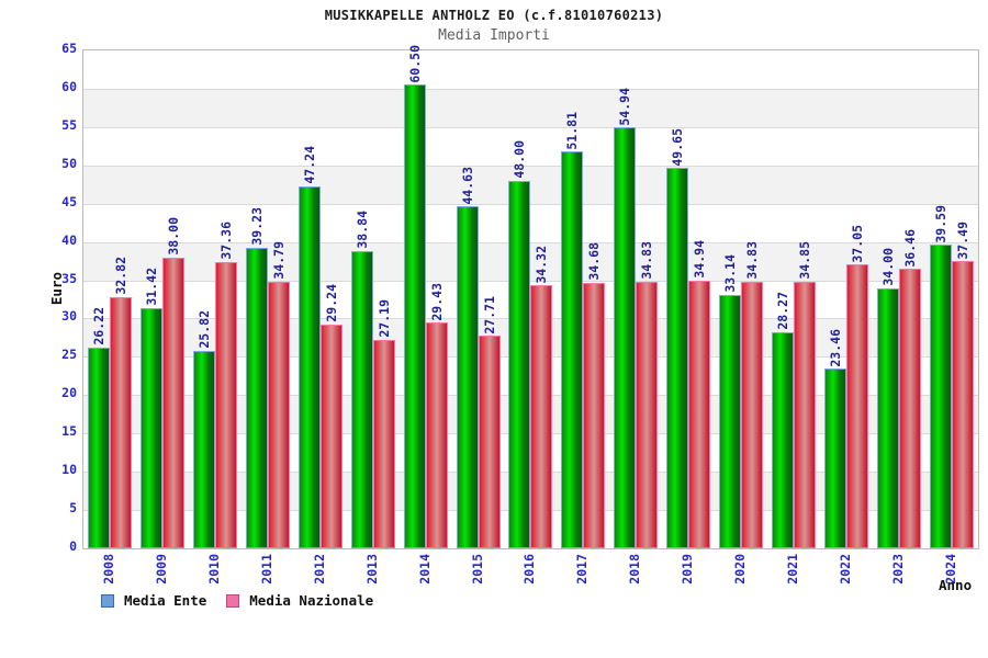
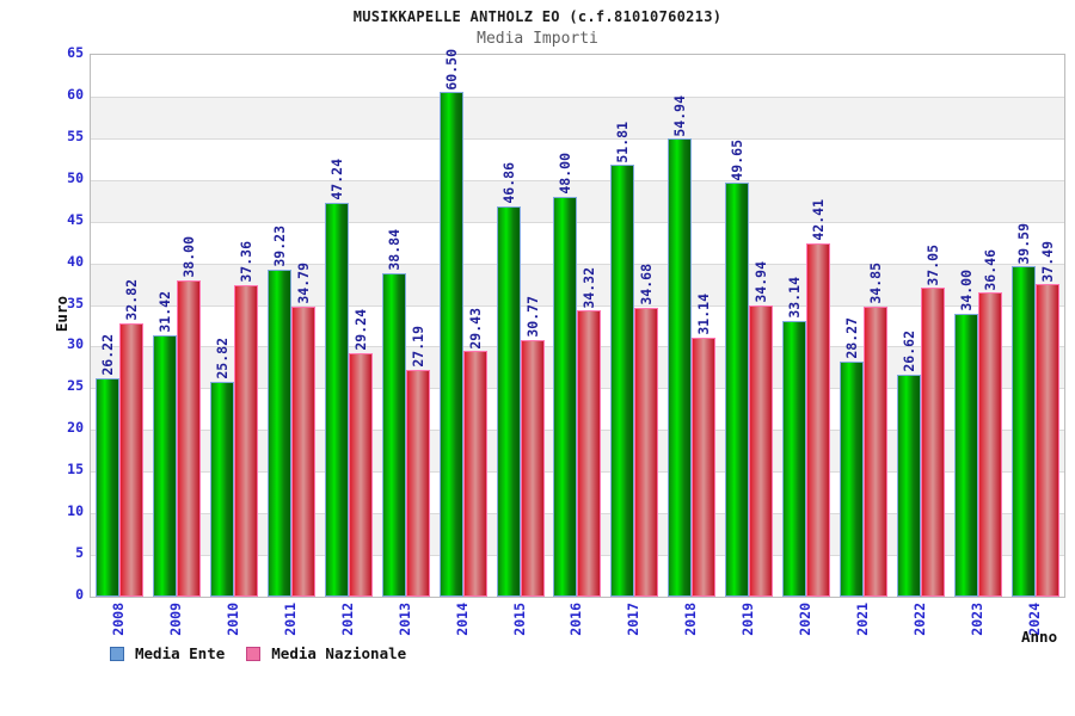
Media Ente/2015: 44.63 -> 46.86
Media Nazionale/2015: 27.71 -> 30.77
Media Nazionale/2018: 34.83 -> 31.14
Media Nazionale/2020: 34.83 -> 42.41
Media Ente/2022: 23.46 -> 26.62
